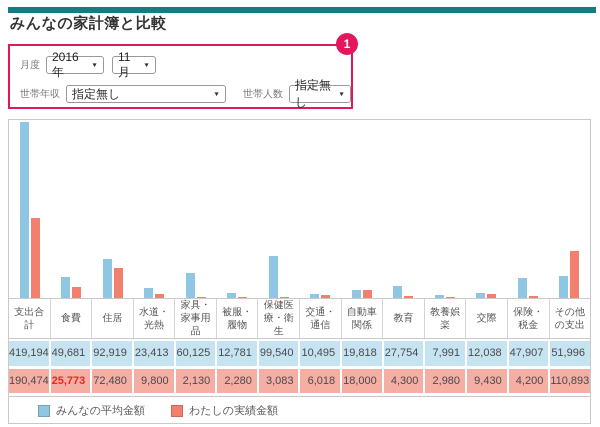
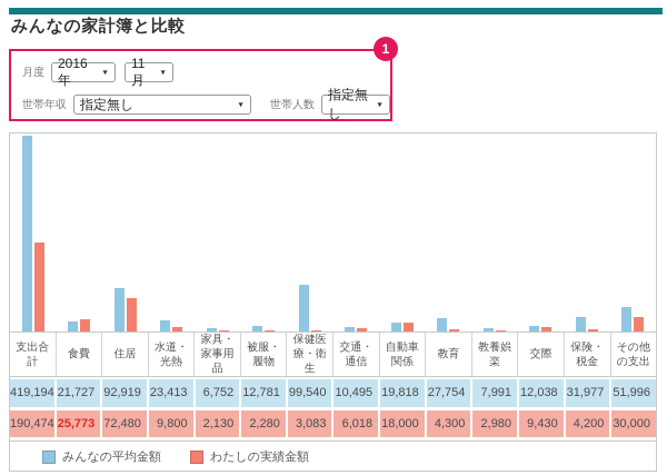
みんなの平均金額/食費: 49,681 -> 21,727
みんなの平均金額/家具・家事用品: 60,125 -> 6,752
みんなの平均金額/保険・税金: 47,907 -> 31,977
わたしの実績金額/その他の支出: 110,893 -> 30,000
